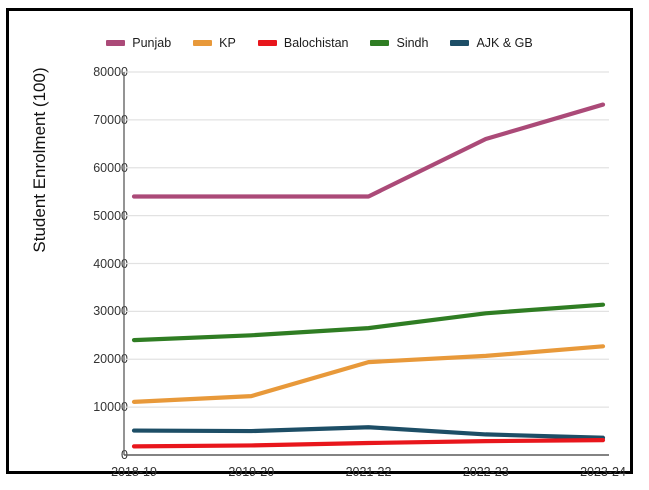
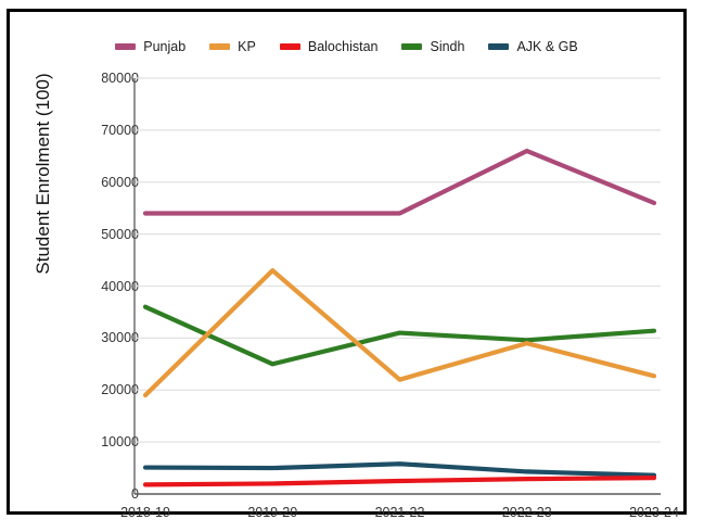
KP/2018-19: 11000 -> 19000
Sindh/2018-19: 24000 -> 36000
KP/2019-20: 12000 -> 43000
KP/2021-22: 19000 -> 22000
Sindh/2021-22: 26000 -> 31000
KP/2022-23: 21000 -> 29000
Punjab/2023-24: 73000 -> 56000
